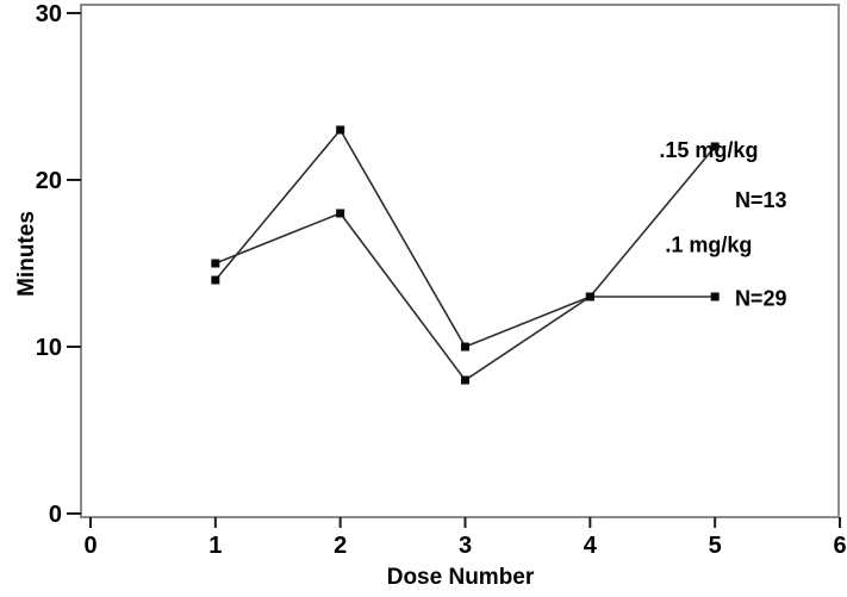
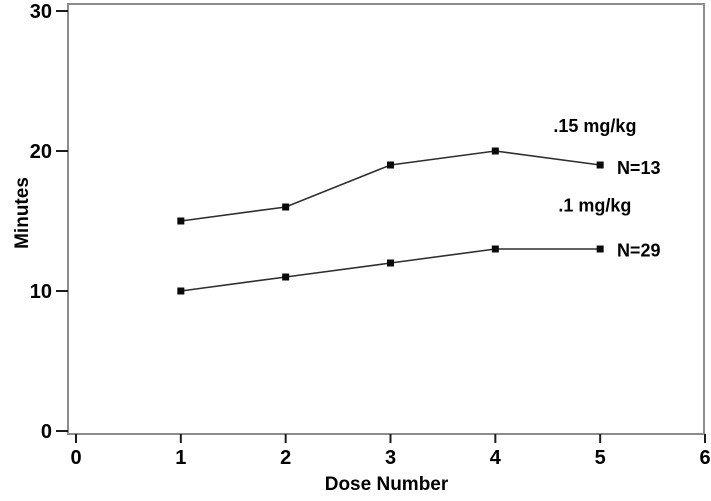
.1 mg/kg/1: 14 -> 10
.15 mg/kg/2: 18 -> 16
.1 mg/kg/2: 23 -> 11
.15 mg/kg/3: 8 -> 19
.1 mg/kg/3: 10 -> 12
.15 mg/kg/4: 13 -> 20
.15 mg/kg/5: 22 -> 19
